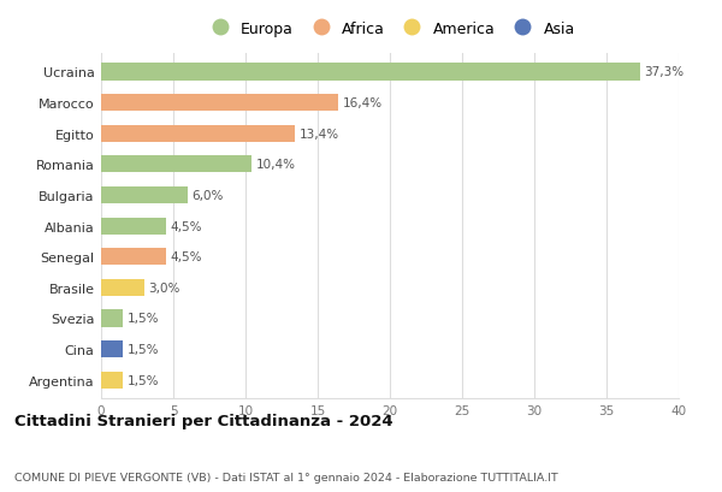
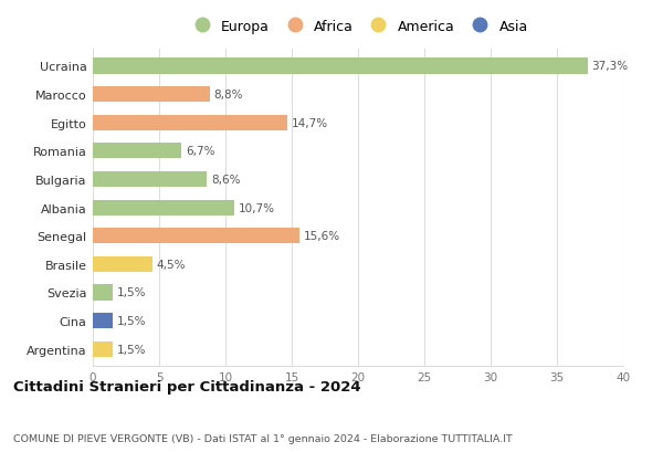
Marocco: 16,4% -> 8,8%
Egitto: 13,4% -> 14,7%
Romania: 10,4% -> 6,7%
Bulgaria: 6,0% -> 8,6%
Albania: 4,5% -> 10,7%
Senegal: 4,5% -> 15,6%
Brasile: 3,0% -> 4,5%
